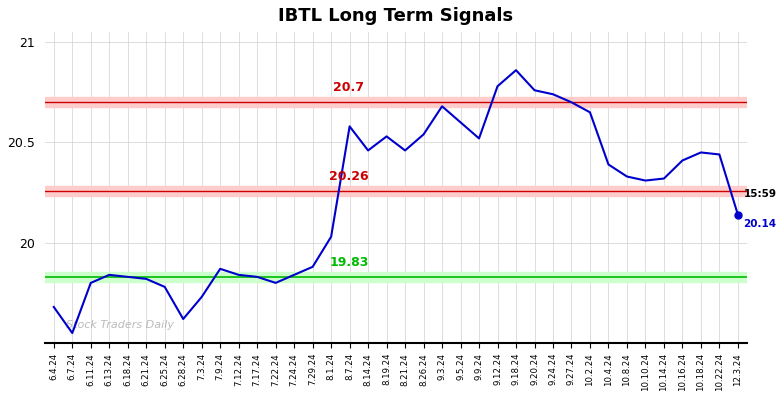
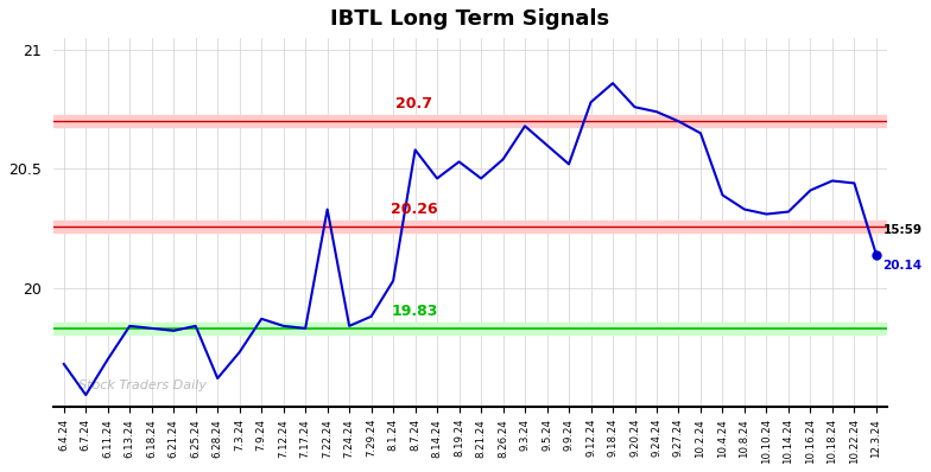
6.11.24: 19.80 -> 19.70
6.25.24: 19.78 -> 19.84
7.22.24: 19.80 -> 20.33
